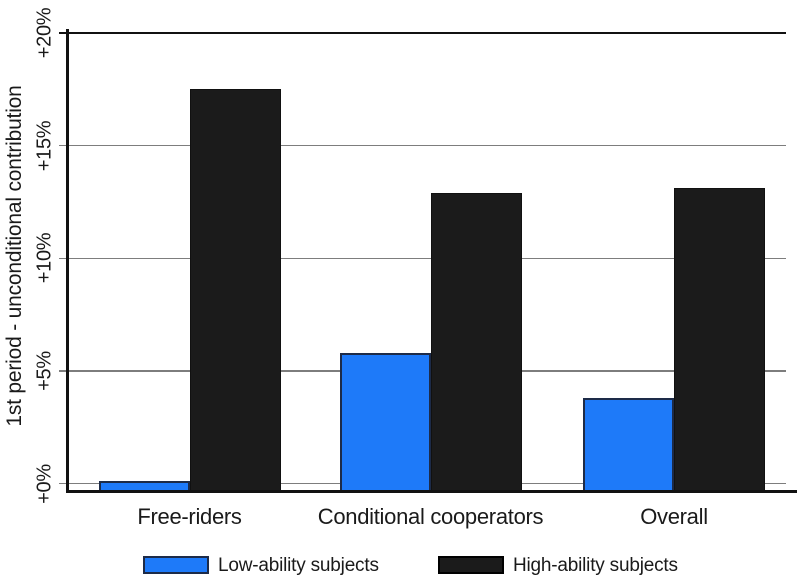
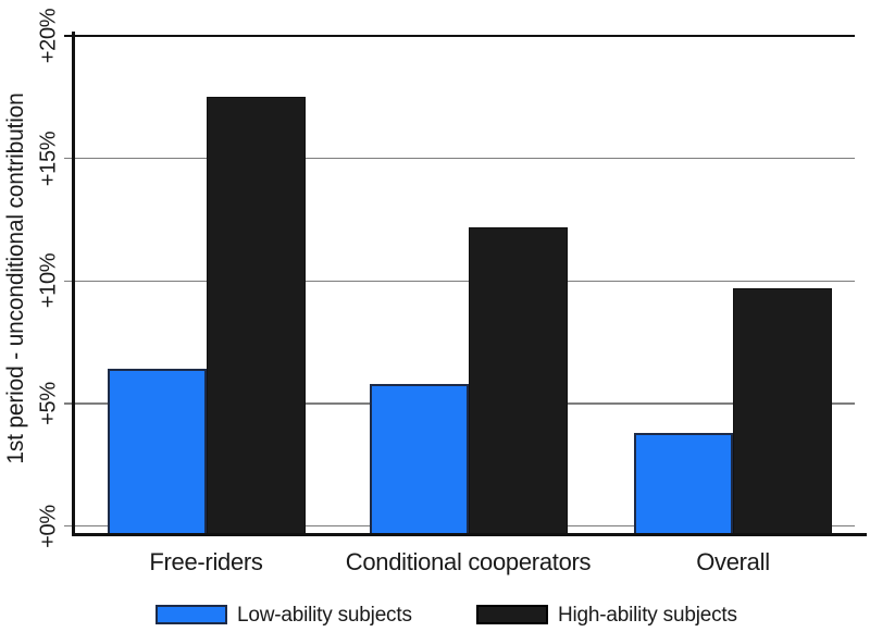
Low-ability subjects/Free-riders: 0.1% -> 6.4%
High-ability subjects/Conditional cooperators: 12.9% -> 12.2%
High-ability subjects/Overall: 13.1% -> 9.7%
